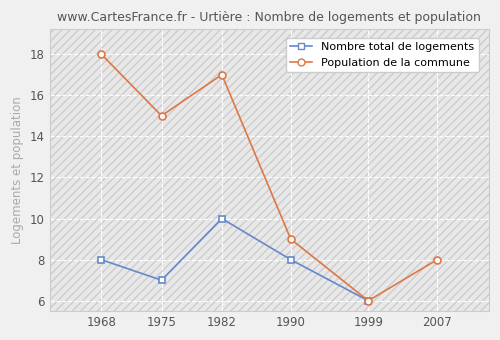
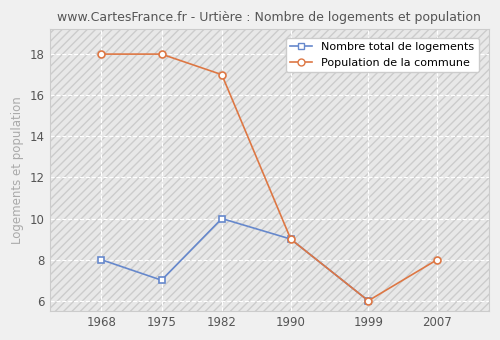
Population de la commune/1975: 15 -> 18
Nombre total de logements/1990: 8 -> 9
